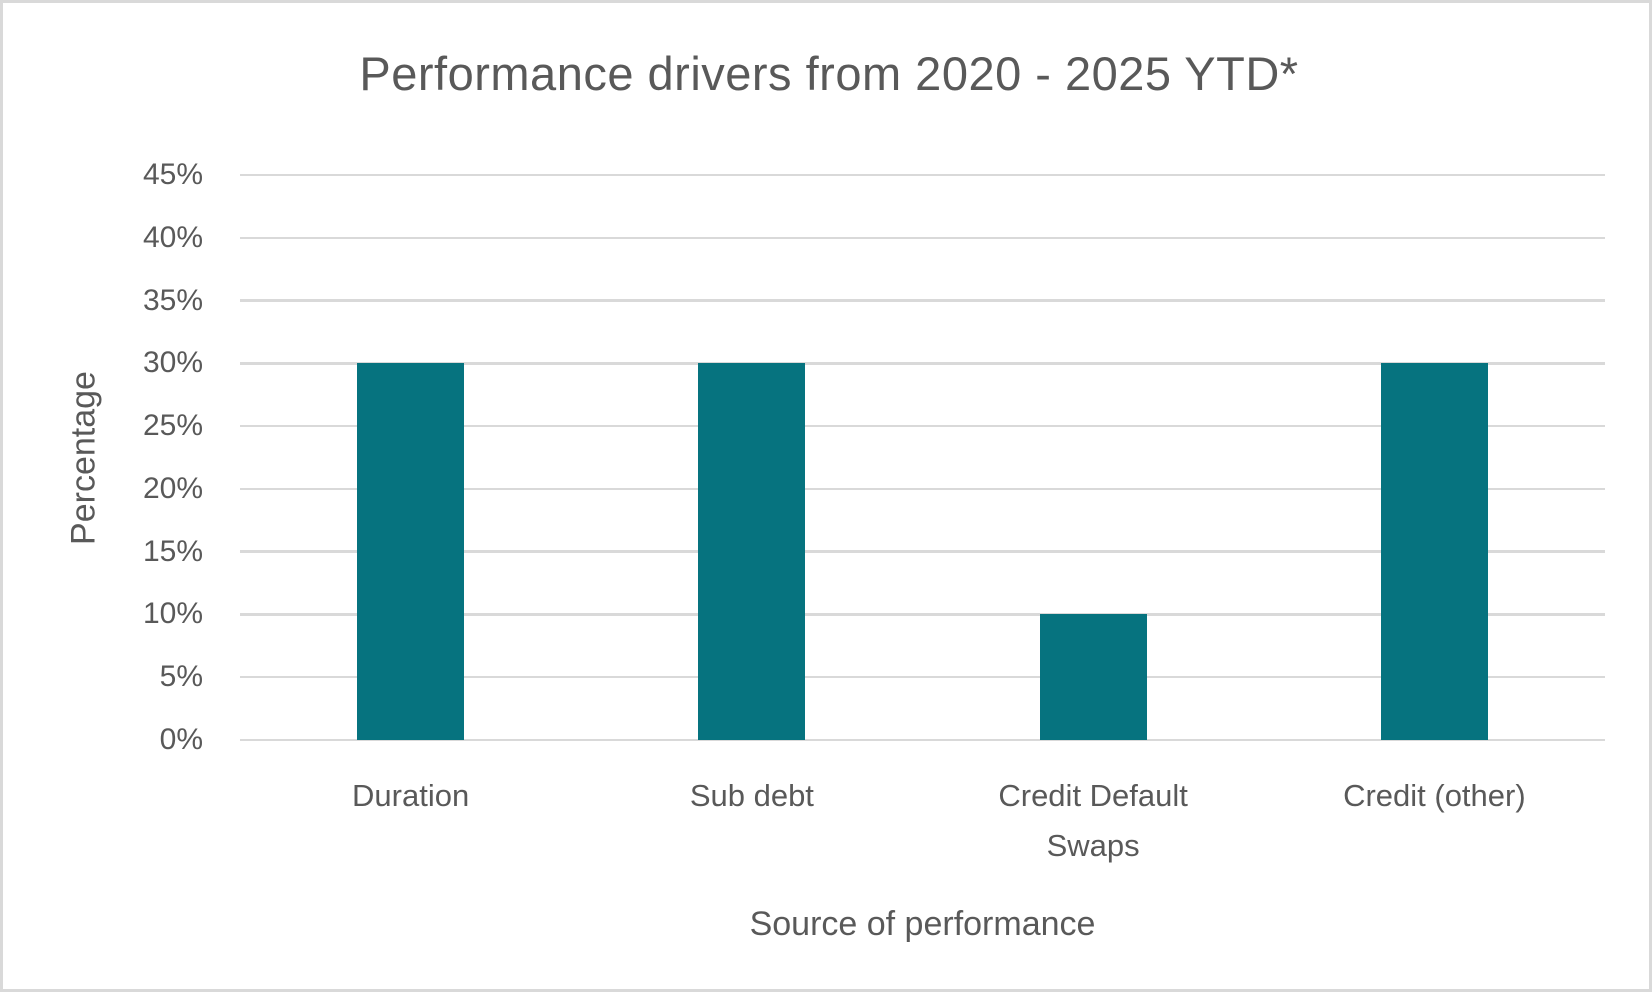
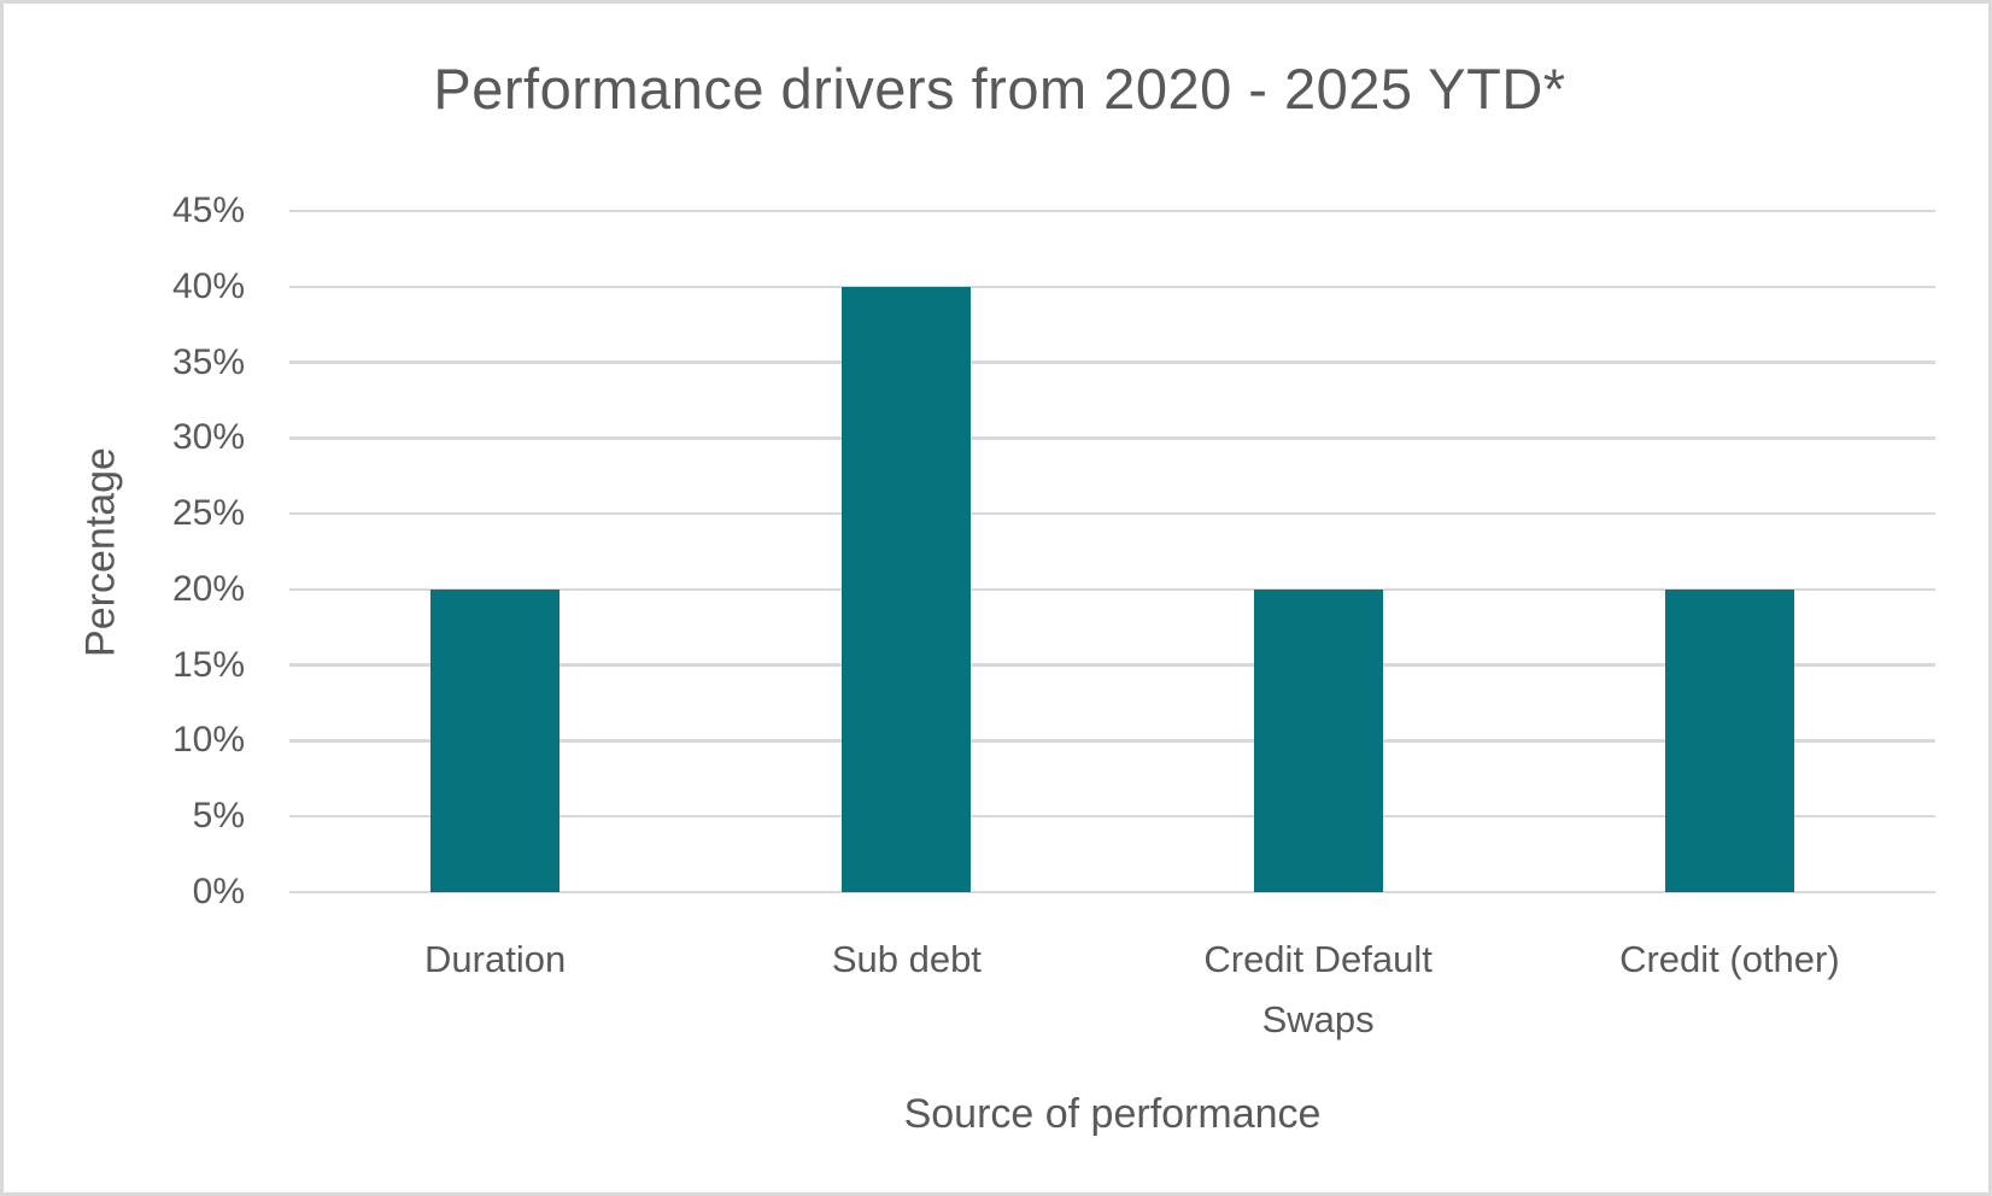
Duration: 30% -> 20%
Sub debt: 30% -> 40%
Credit Default Swaps: 10% -> 20%
Credit (other): 30% -> 20%
